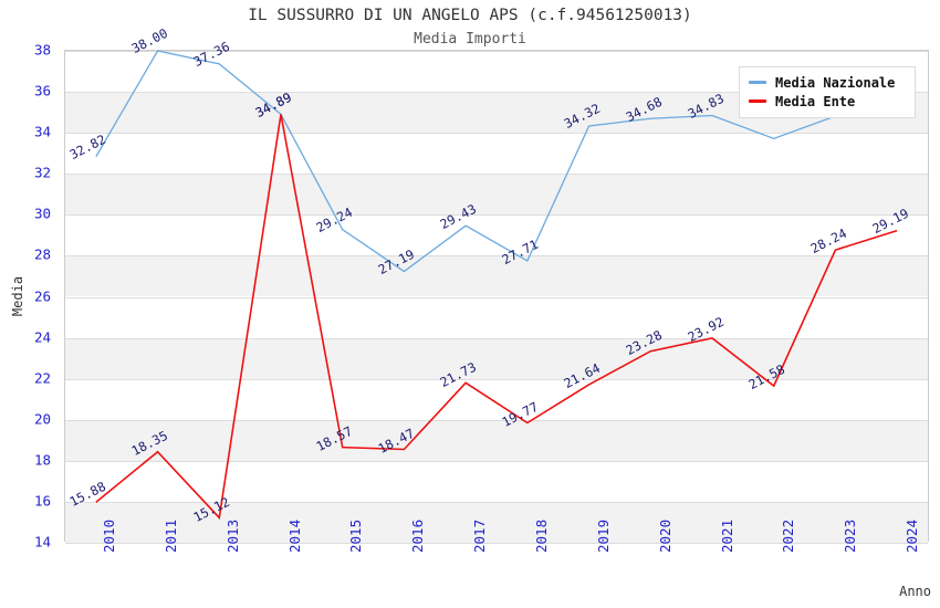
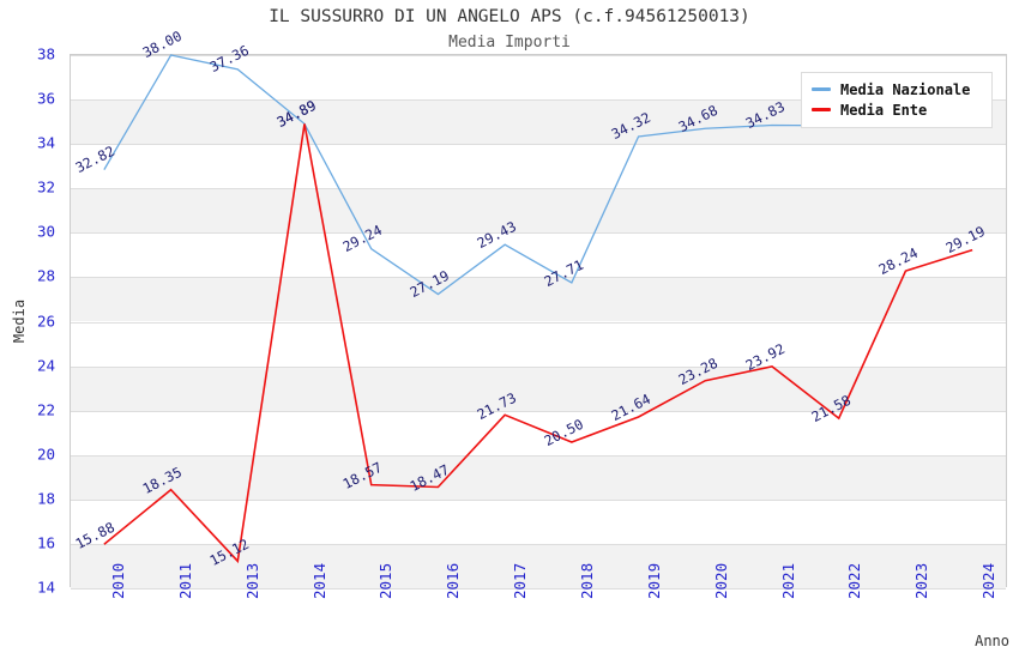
Media Ente/2018: 19.77 -> 20.50
Media Nazionale/2022: 33.7 -> 34.8
